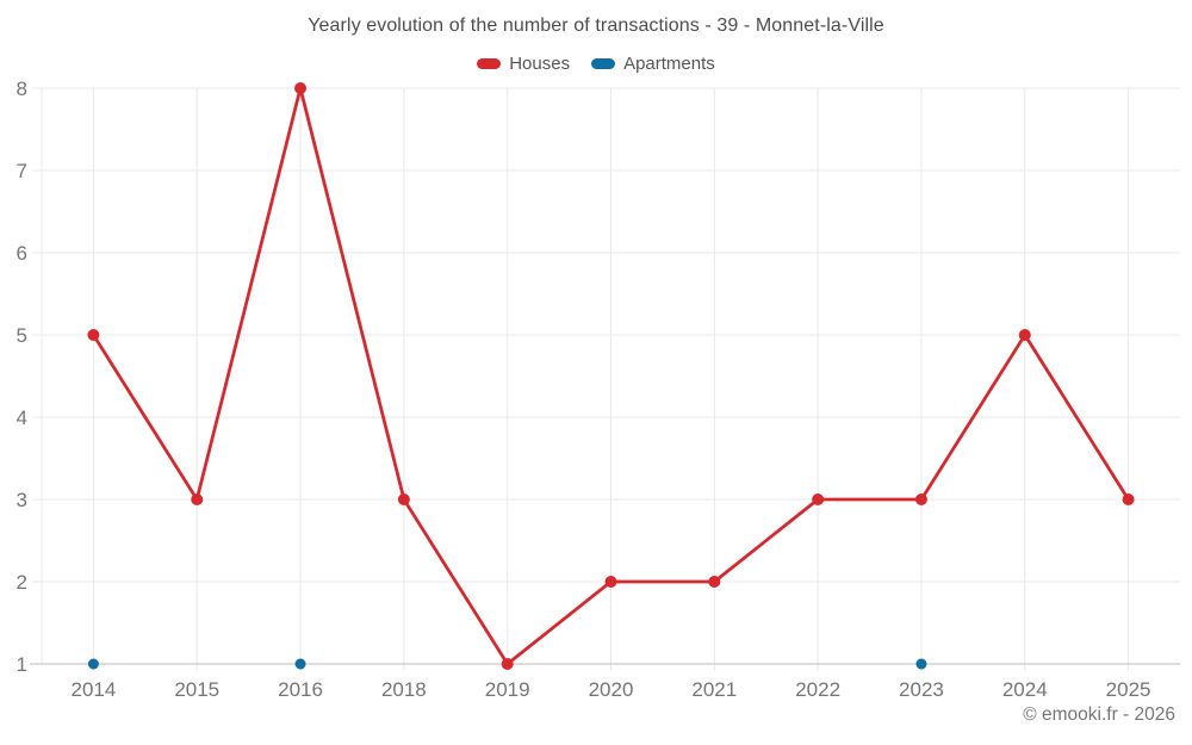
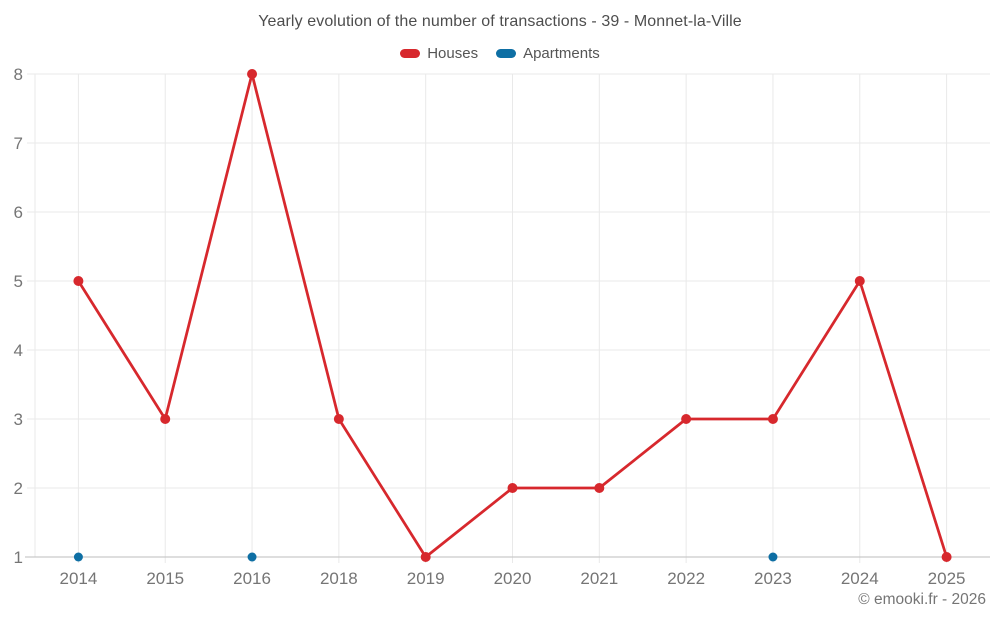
Houses/2025: 3 -> 1
